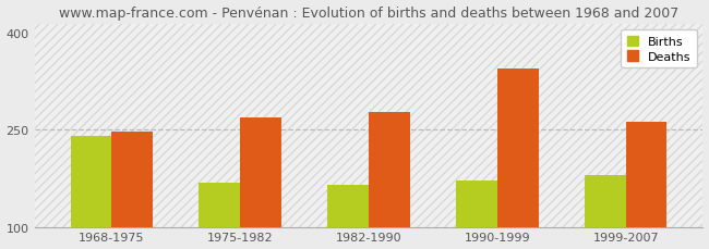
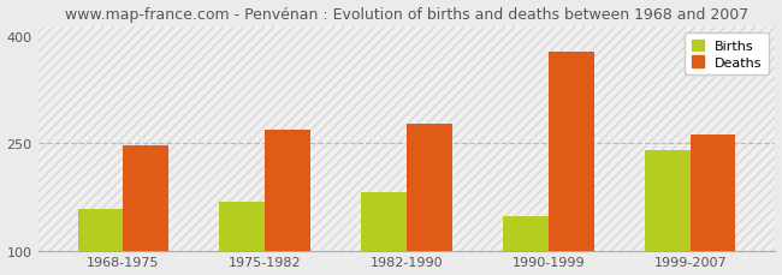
Births/1968-1975: 240 -> 158
Births/1982-1990: 165 -> 182
Births/1990-1999: 172 -> 148
Deaths/1990-1999: 345 -> 378
Births/1999-2007: 180 -> 240
